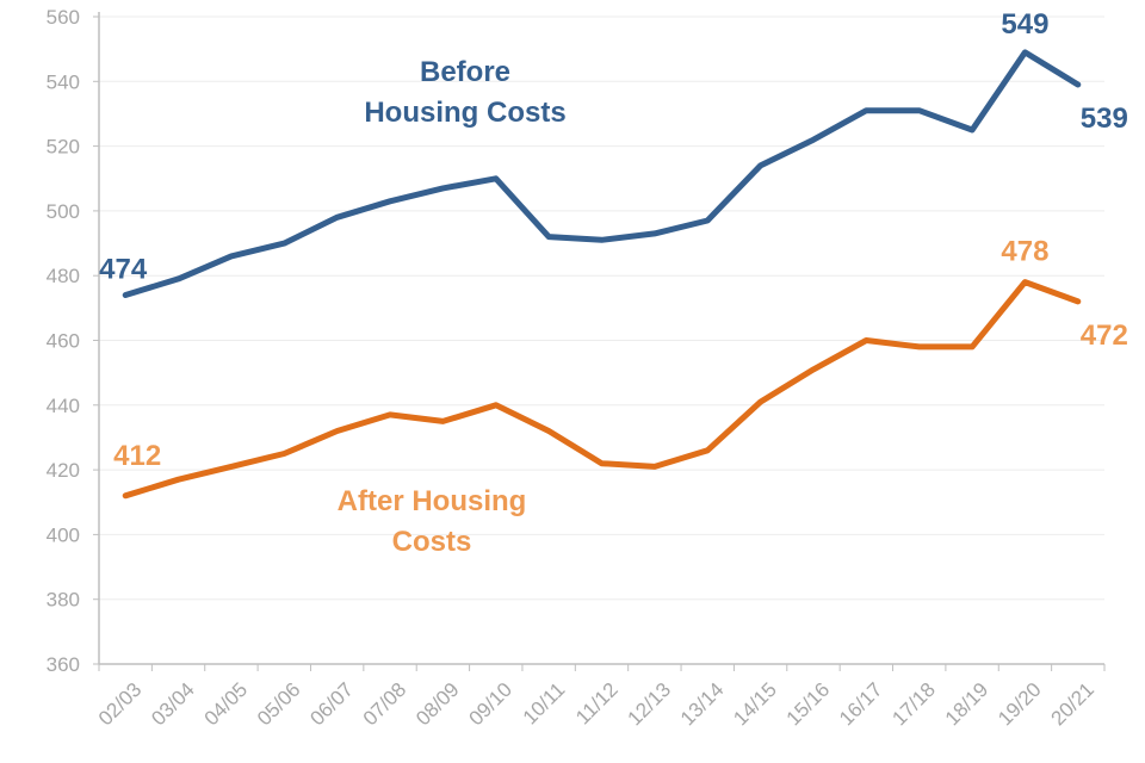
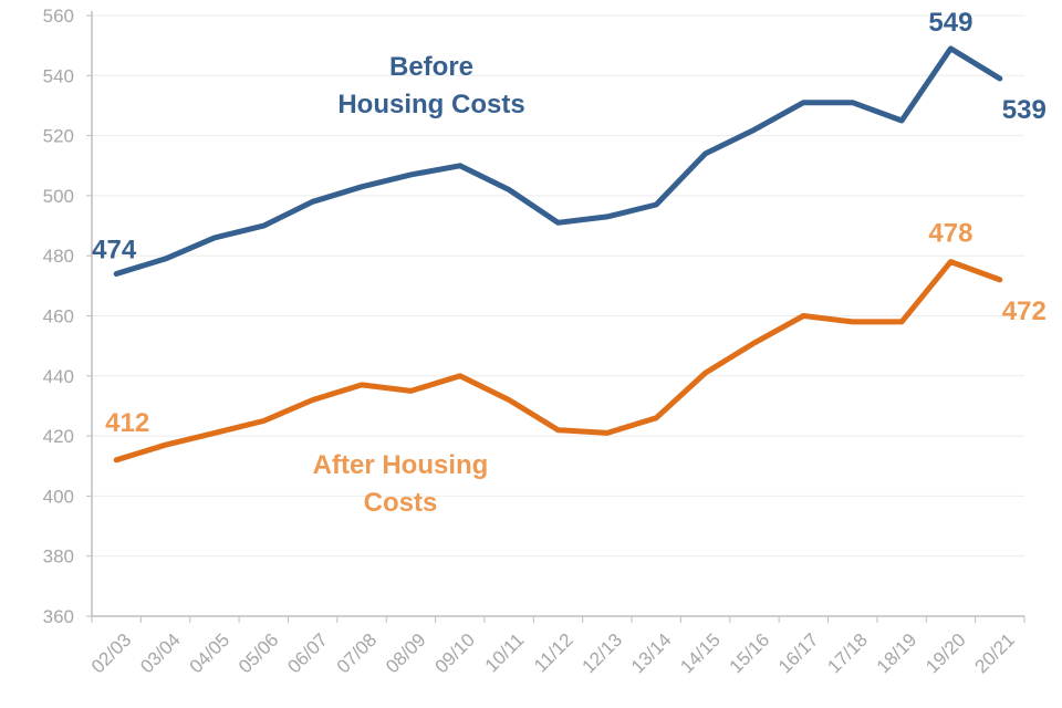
Before Housing Costs/10/11: 492 -> 502
